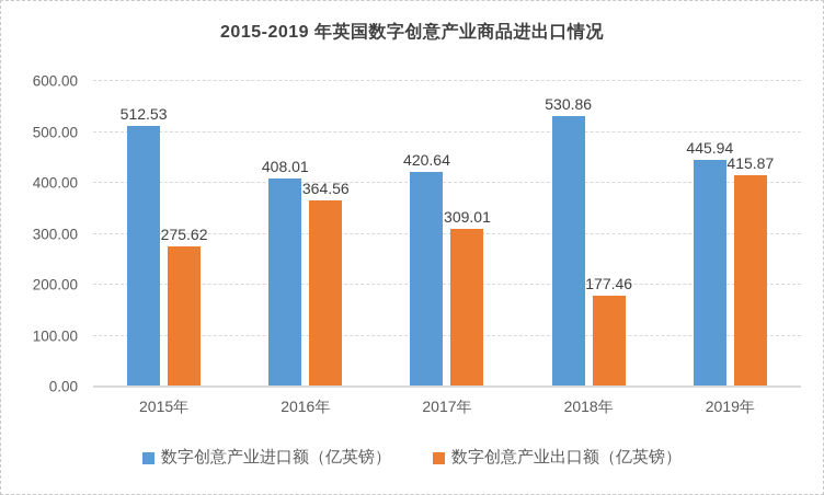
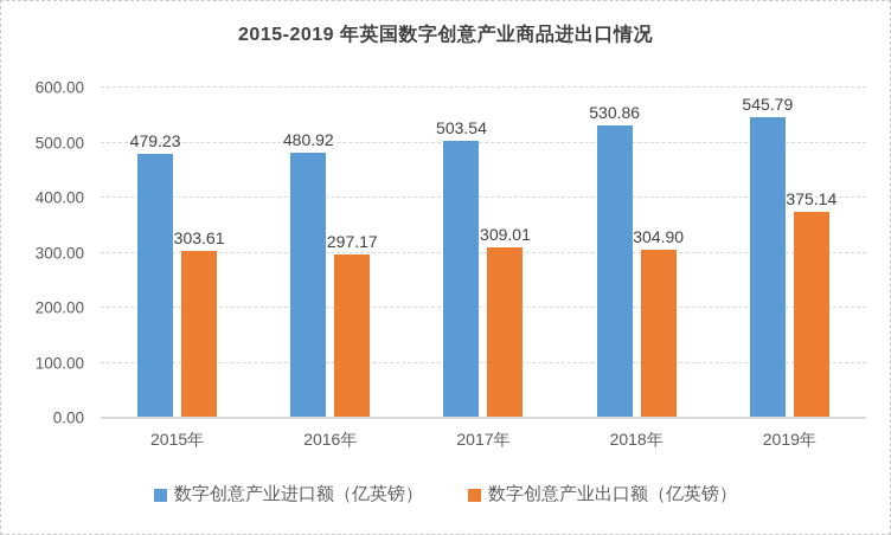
数字创意产业进口额（亿英镑）/2015年: 512.53 -> 479.23
数字创意产业出口额（亿英镑）/2015年: 275.62 -> 303.61
数字创意产业进口额（亿英镑）/2016年: 408.01 -> 480.92
数字创意产业出口额（亿英镑）/2016年: 364.56 -> 297.17
数字创意产业进口额（亿英镑）/2017年: 420.64 -> 503.54
数字创意产业出口额（亿英镑）/2018年: 177.46 -> 304.90
数字创意产业进口额（亿英镑）/2019年: 445.94 -> 545.79
数字创意产业出口额（亿英镑）/2019年: 415.87 -> 375.14
